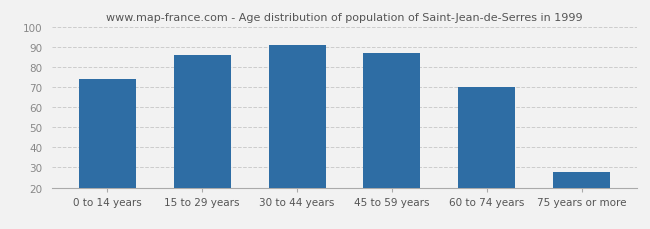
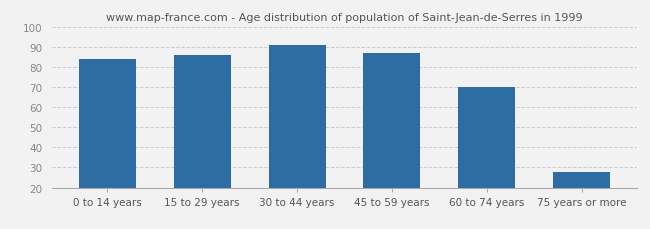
0 to 14 years: 74 -> 84
